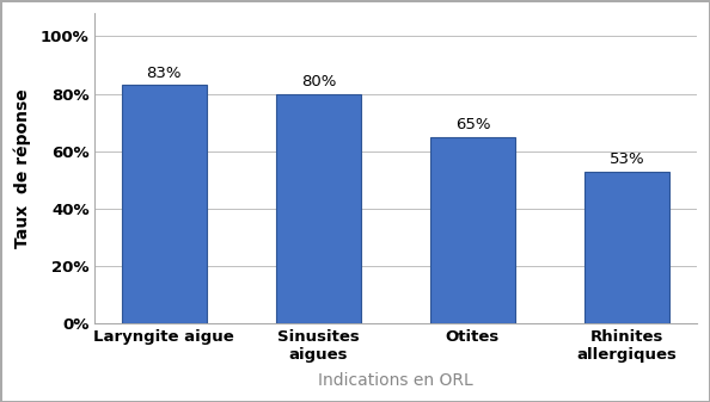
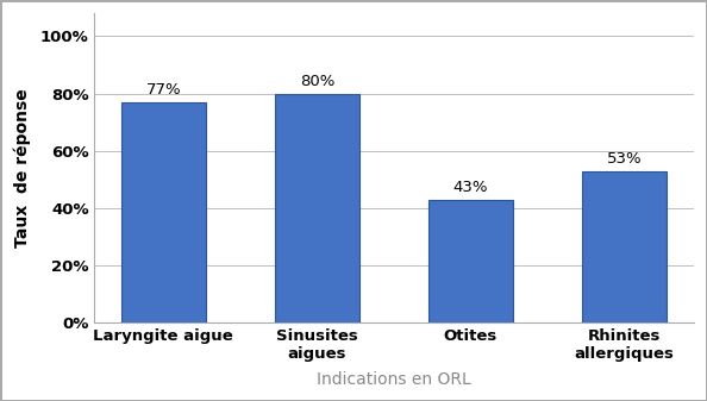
Laryngite aigue: 83% -> 77%
Otites: 65% -> 43%
